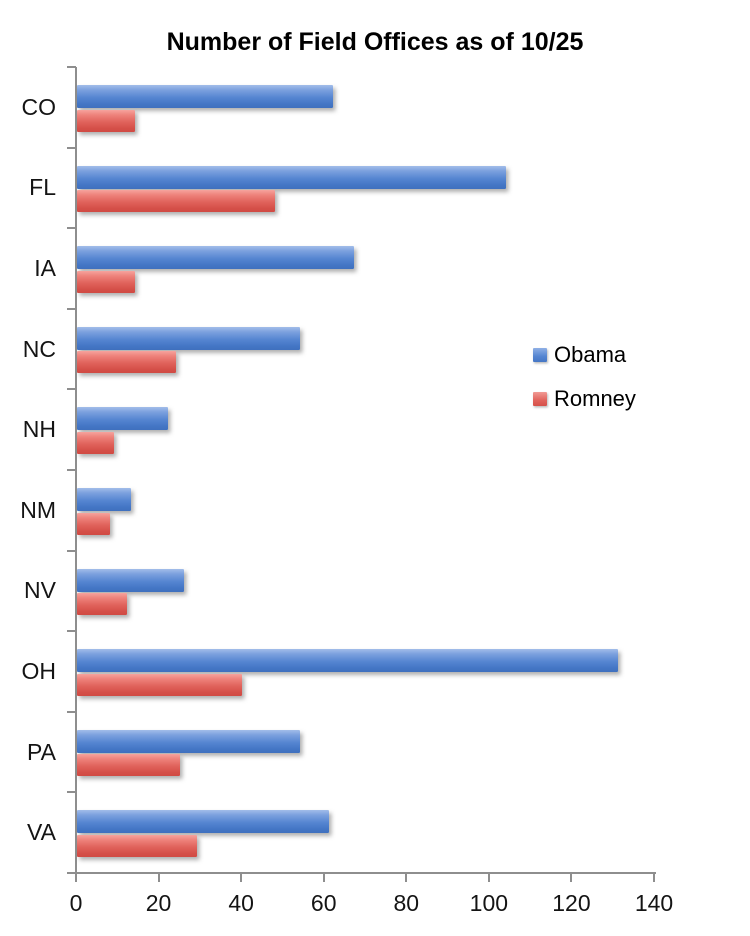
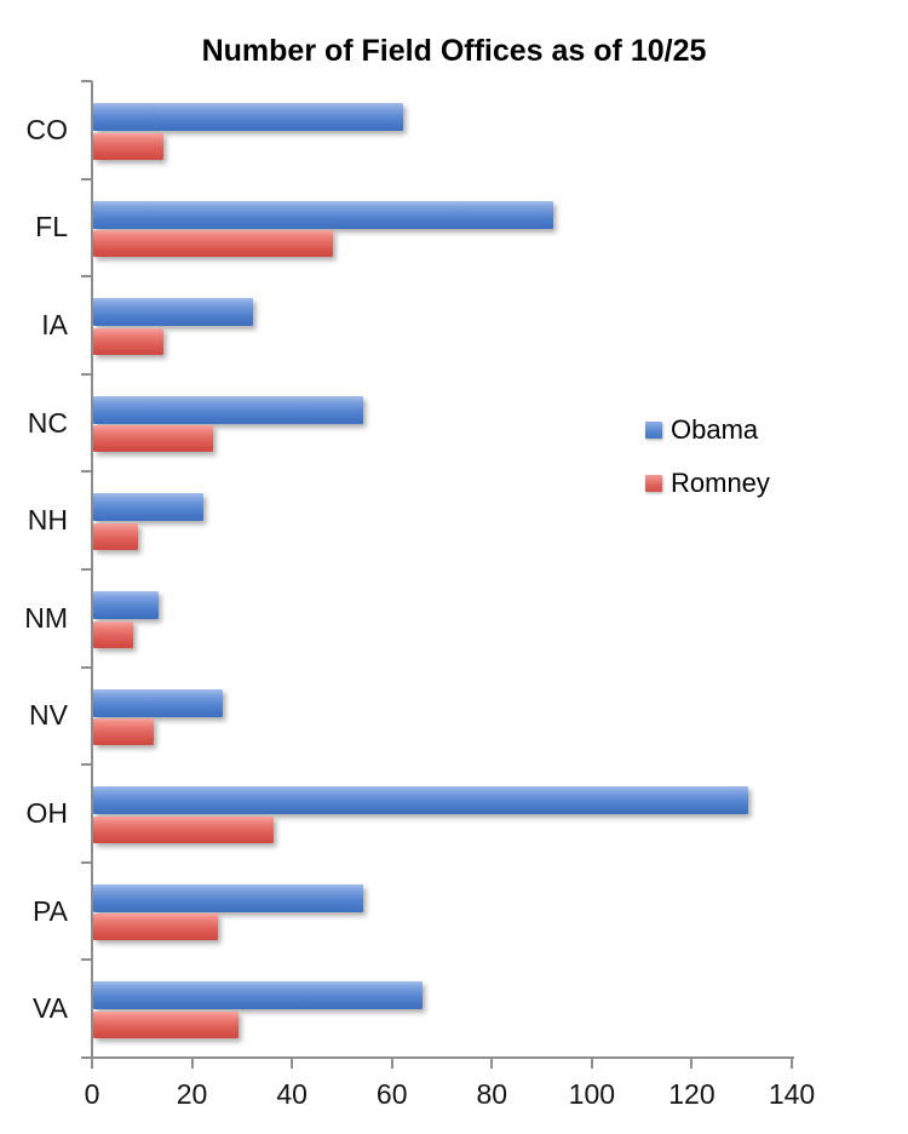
Obama/FL: 104 -> 92
Obama/IA: 67 -> 32
Romney/OH: 40 -> 36
Obama/VA: 61 -> 66
